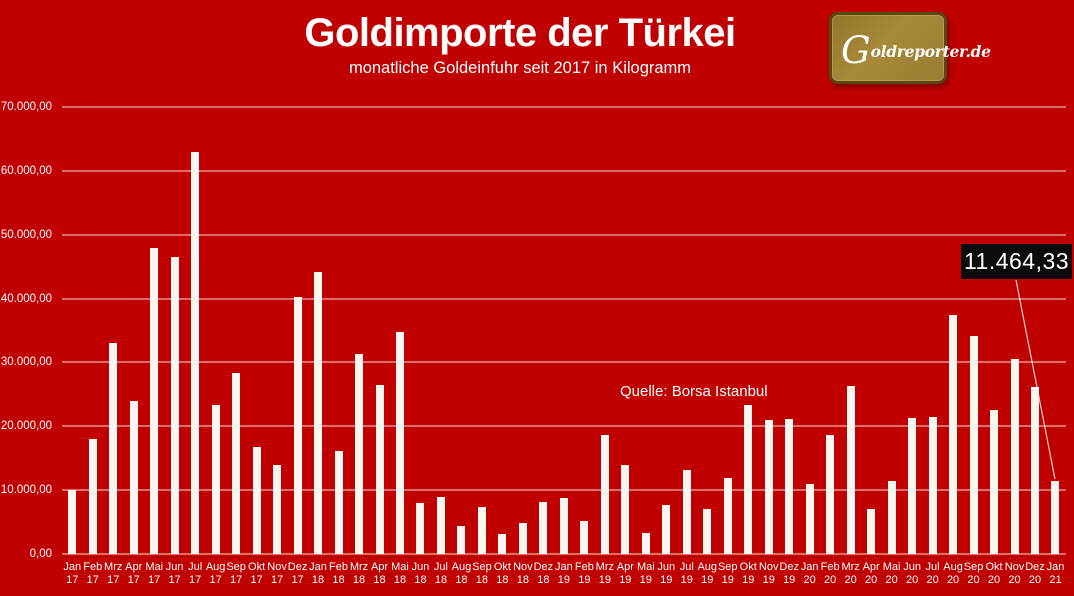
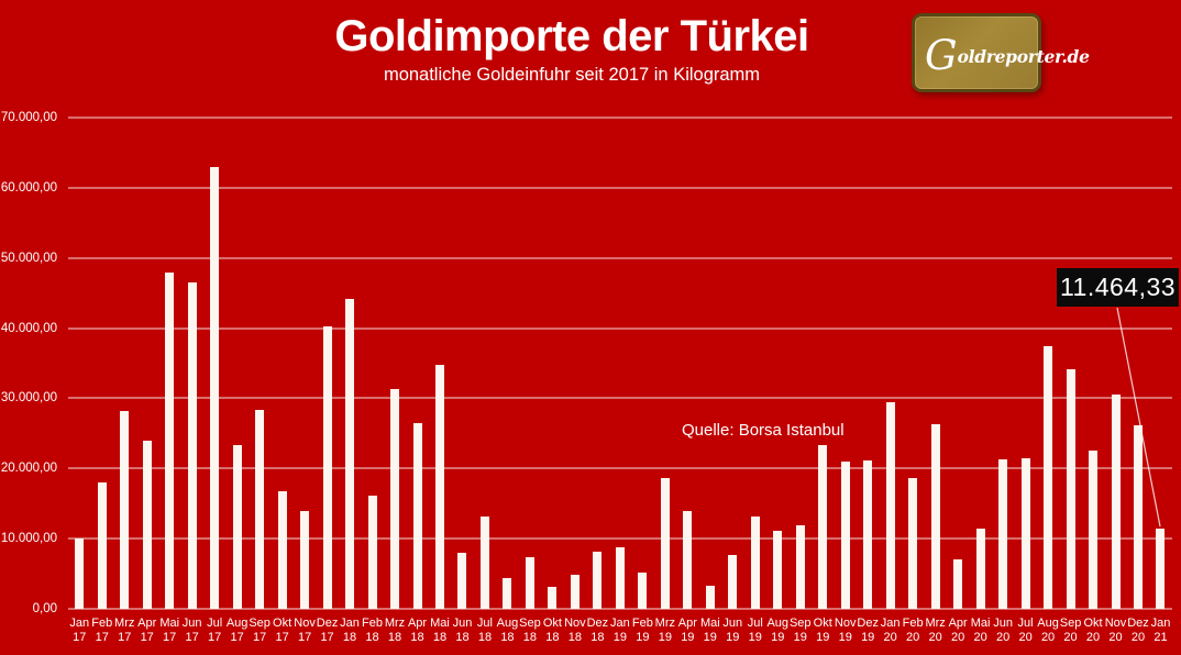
Mrz 17: 33000 -> 28000
Jul 18: 9000 -> 13000
Aug 19: 7000 -> 11000
Jan 20: 11000 -> 30000
